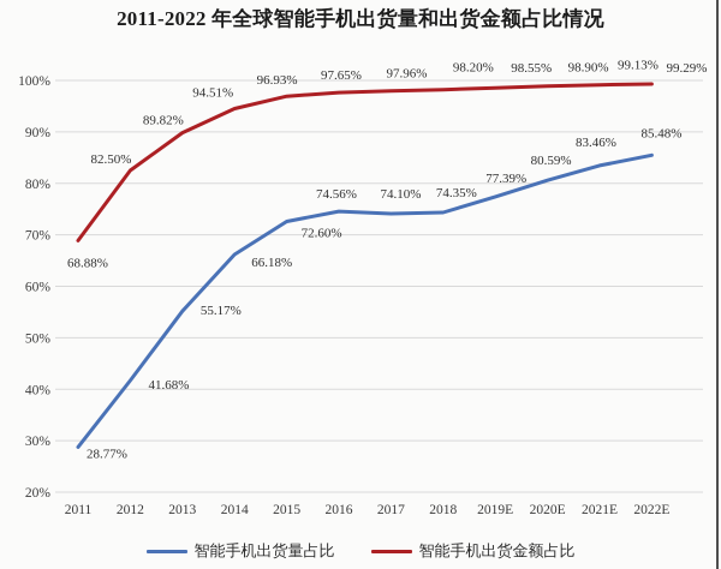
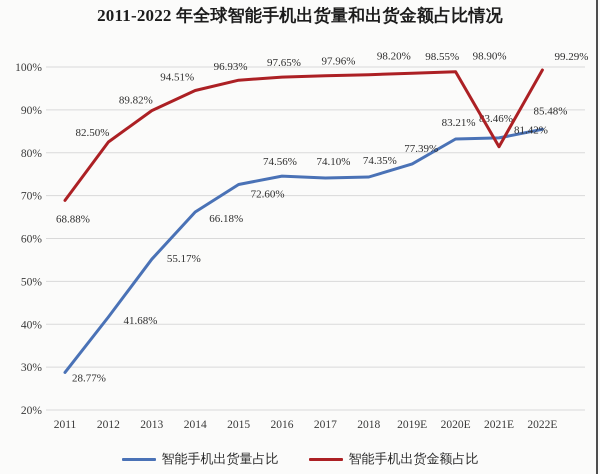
智能手机出货量占比/2020E: 80.59% -> 83.21%
智能手机出货金额占比/2021E: 99.13% -> 81.42%
